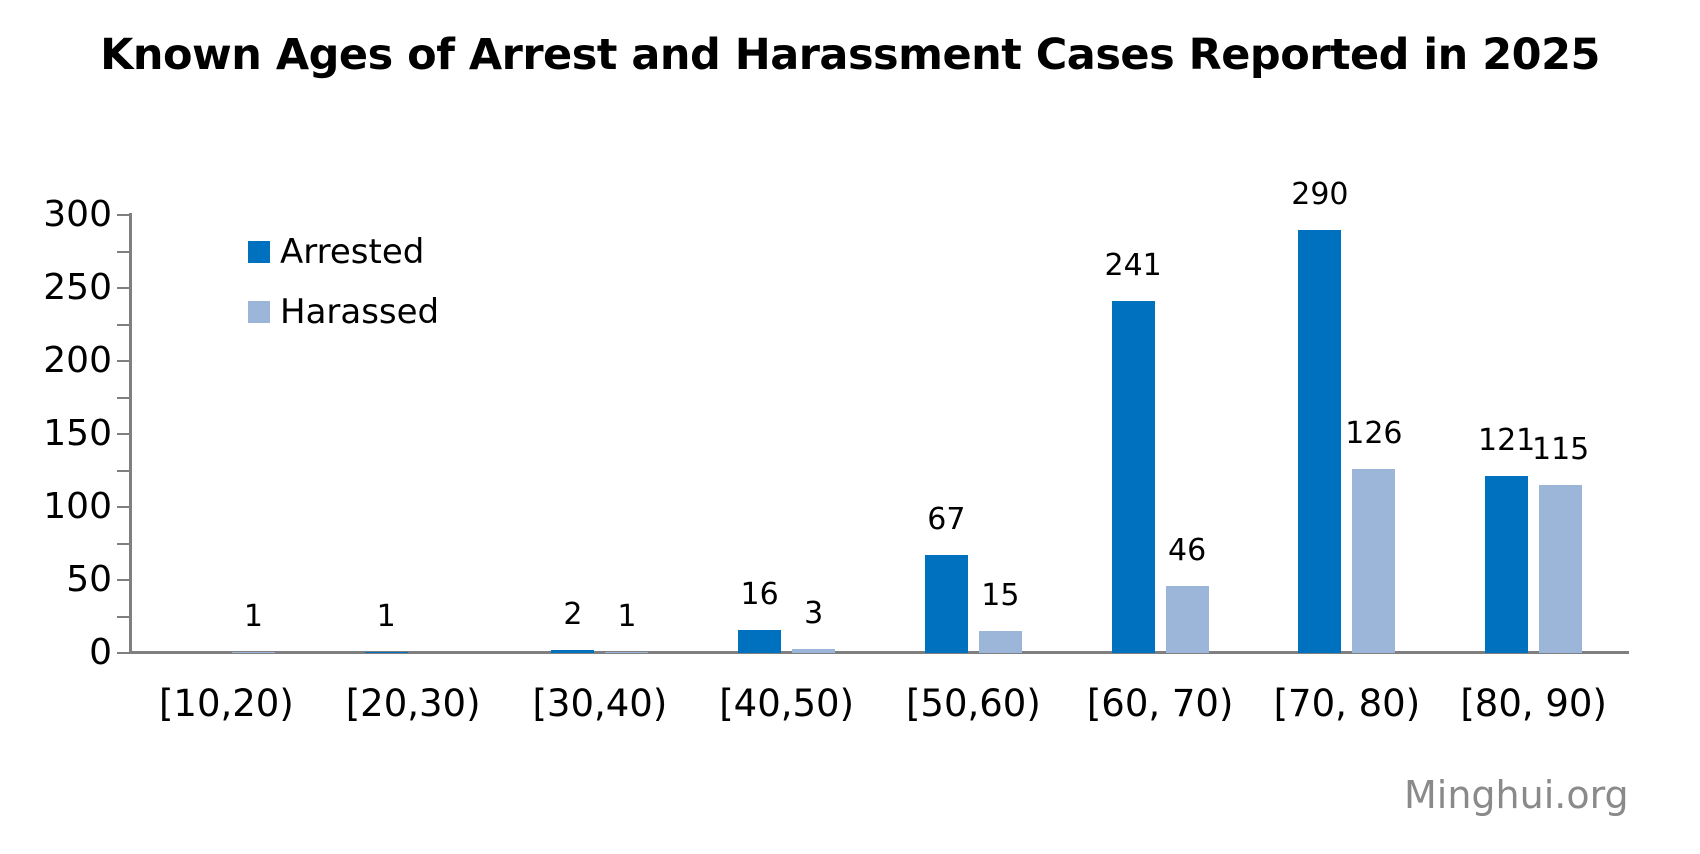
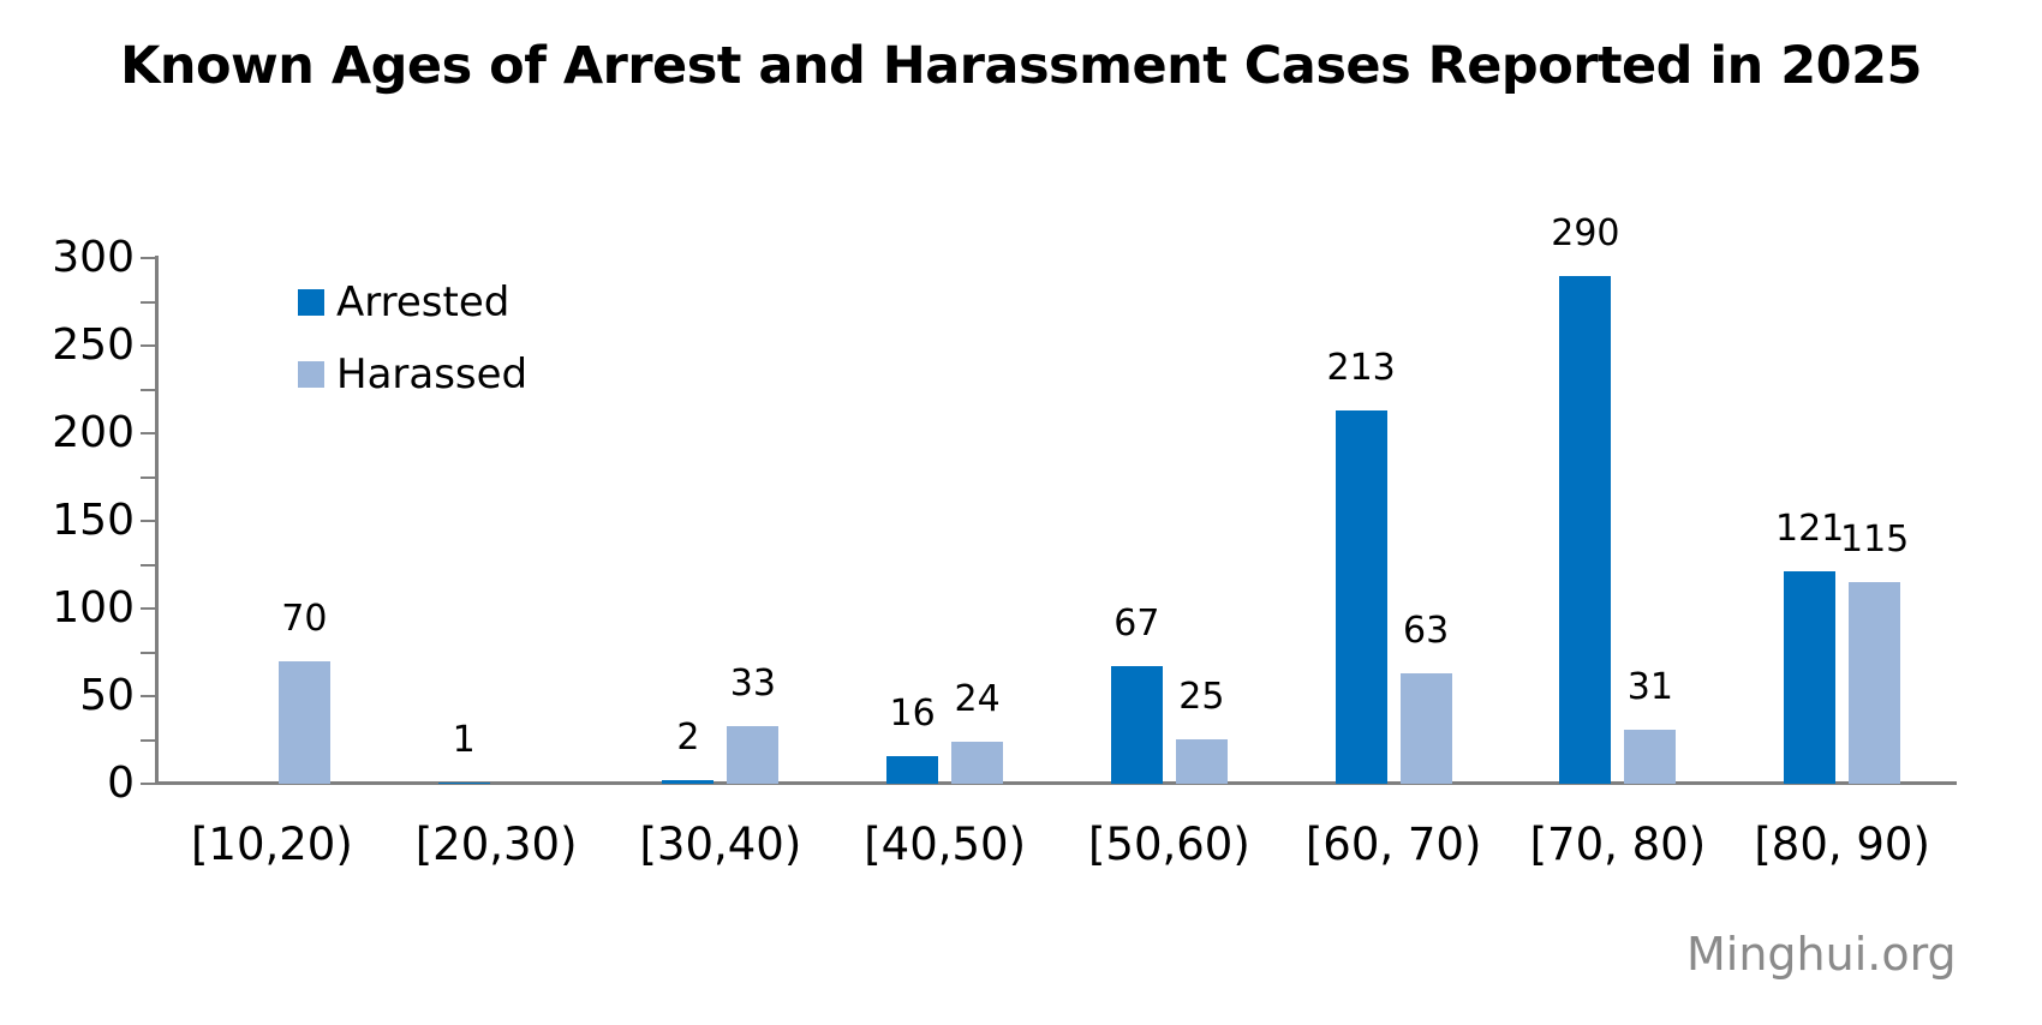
Harassed/[10,20): 1 -> 70
Harassed/[30,40): 1 -> 33
Harassed/[40,50): 3 -> 24
Harassed/[50,60): 15 -> 25
Arrested/[60, 70): 241 -> 213
Harassed/[60, 70): 46 -> 63
Harassed/[70, 80): 126 -> 31
